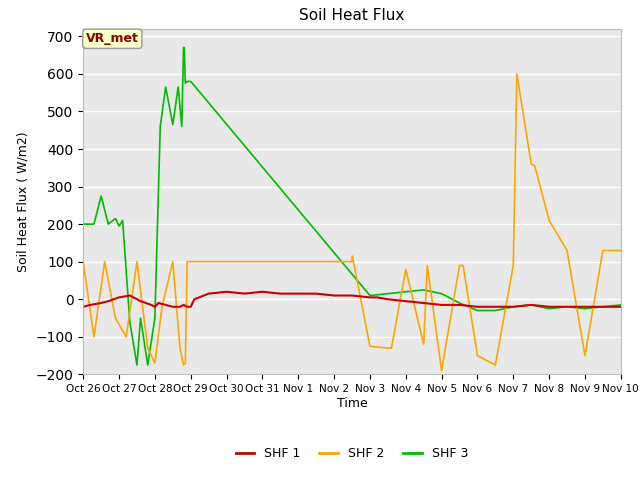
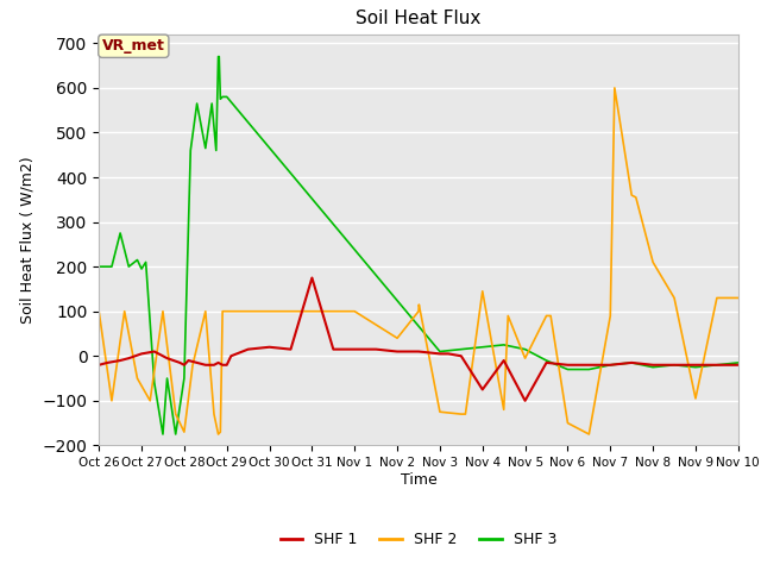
SHF 1/Oct 31: 20 -> 175
SHF 2/Nov 2: 100 -> 40
SHF 1/Nov 4: -5 -> -75
SHF 2/Nov 4: 80 -> 145
SHF 1/Nov 5: -15 -> -100
SHF 2/Nov 5: -190 -> -5
SHF 2/Nov 9: -150 -> -95
